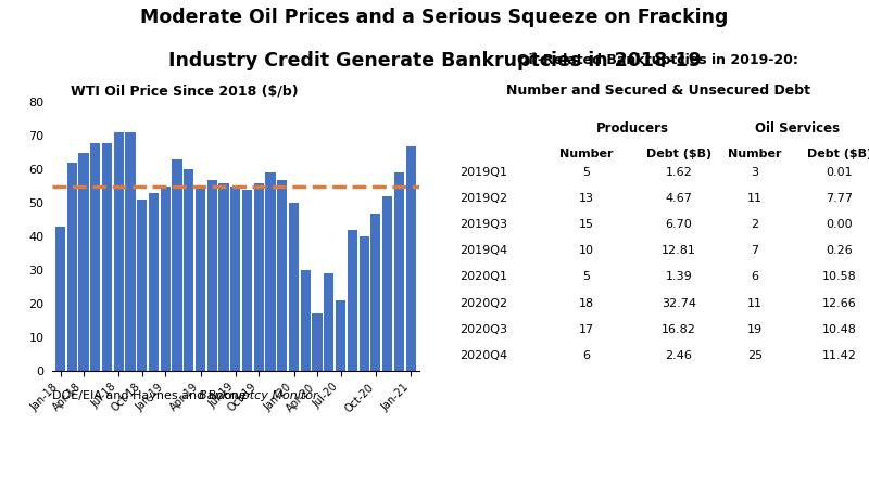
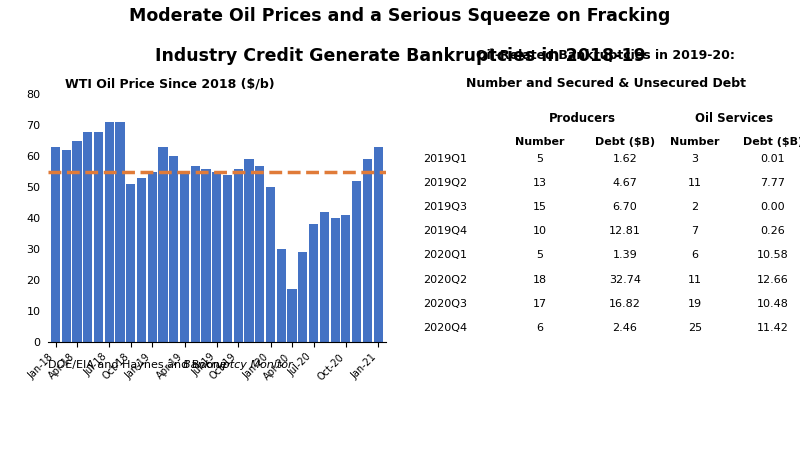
Jan-18: 43 -> 63
Jul-20: 21 -> 38
Oct-20: 47 -> 41
Jan-21: 67 -> 63
